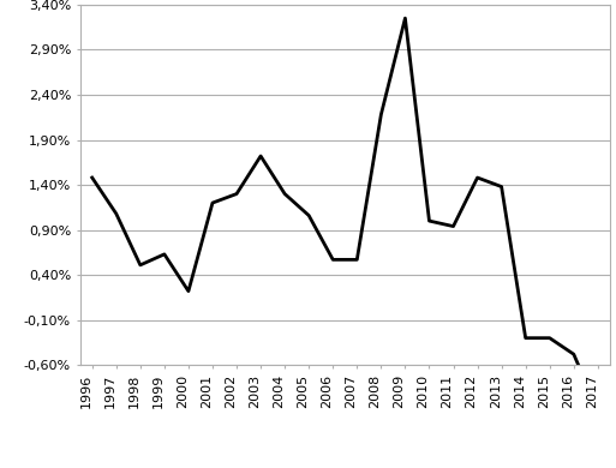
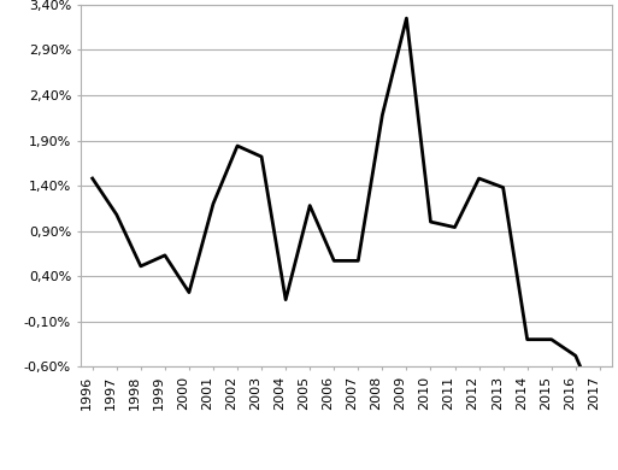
2002: 1,30% -> 1,84%
2004: 1,30% -> 0,14%
2005: 1,06% -> 1,18%
